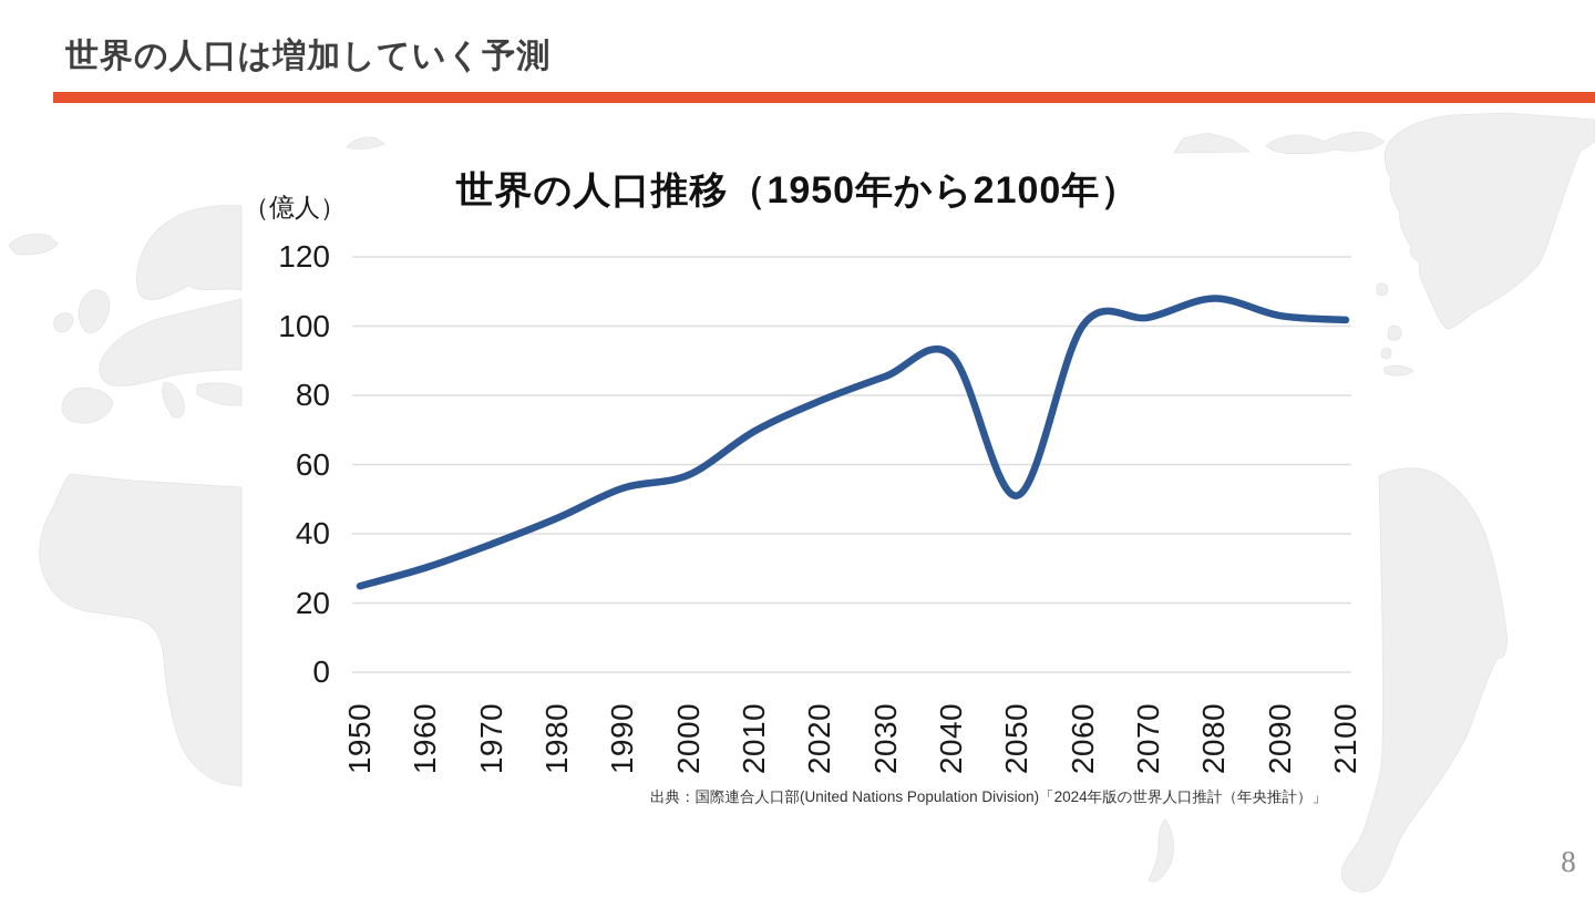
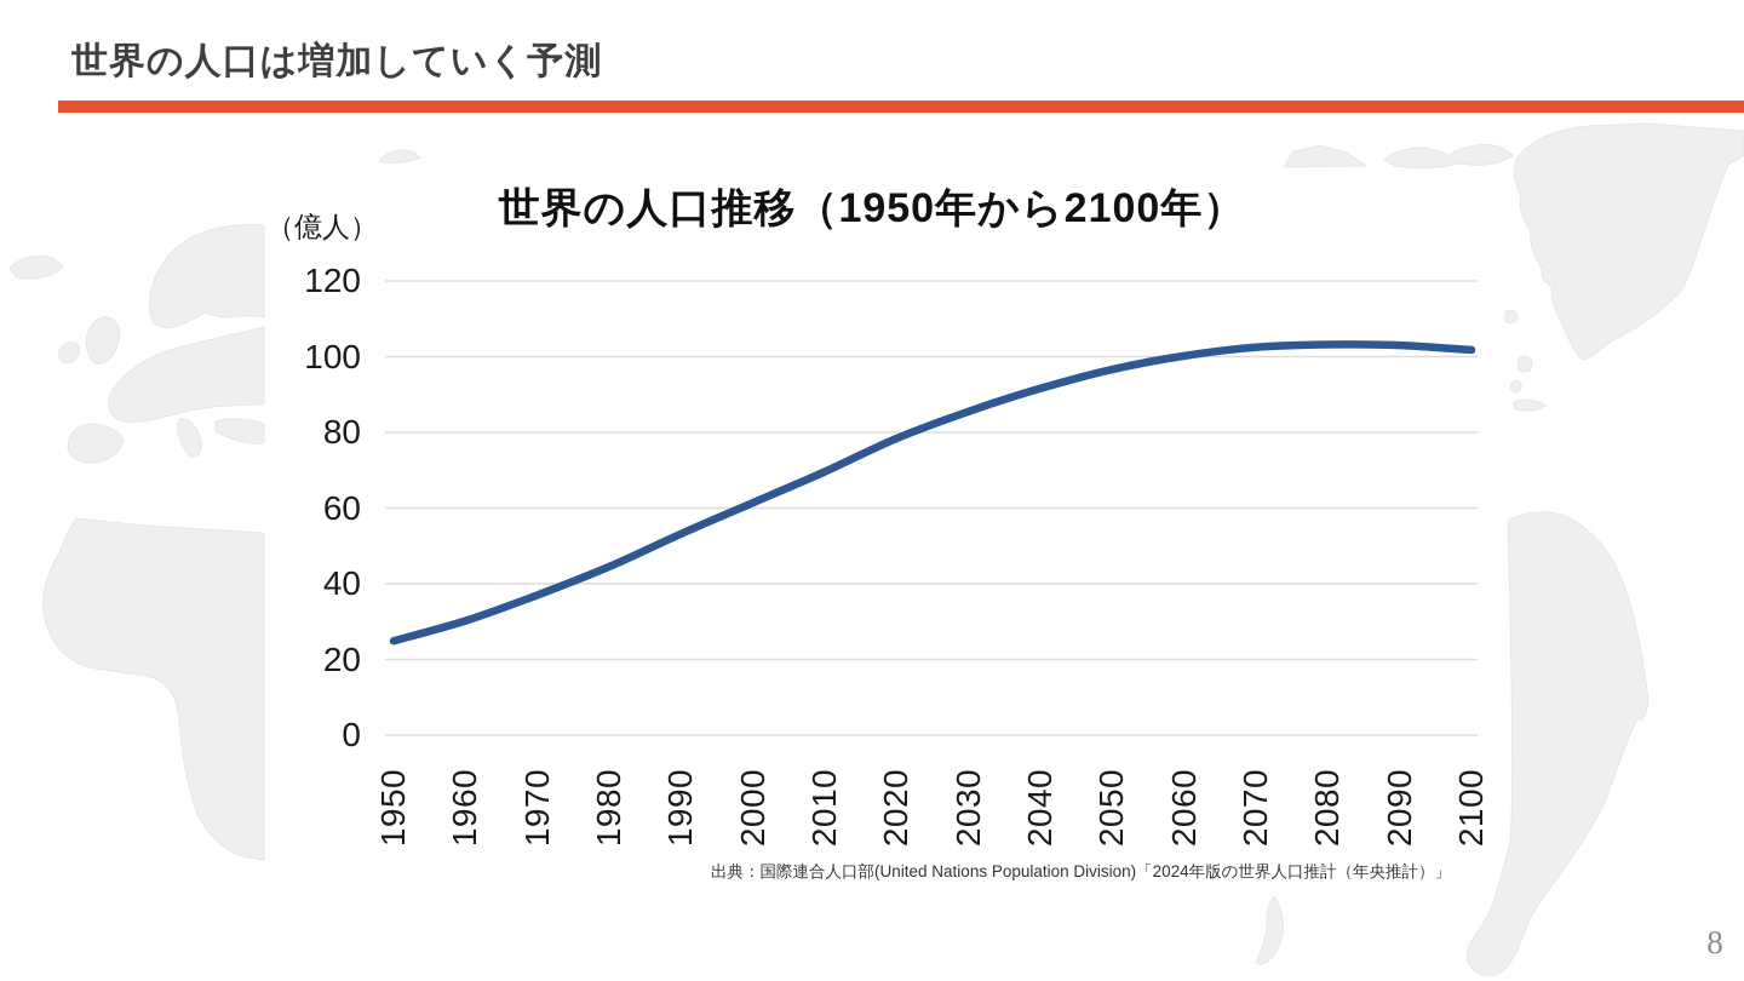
2000: 57 -> 61
2050: 51 -> 97
2080: 108 -> 103
